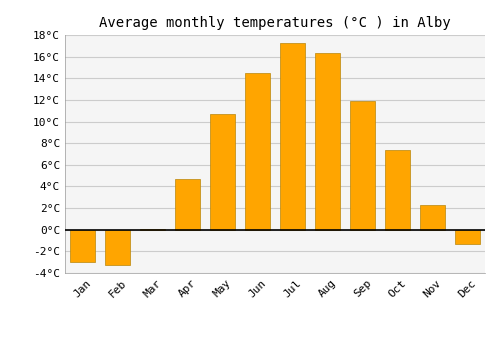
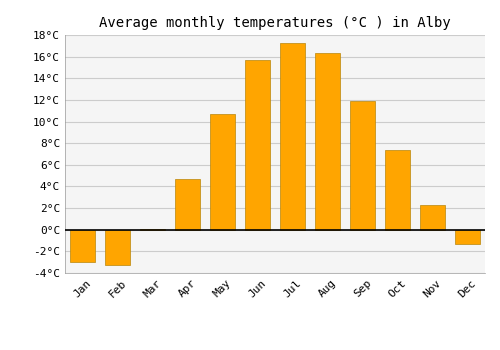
Jun: 14.5°C -> 15.7°C
